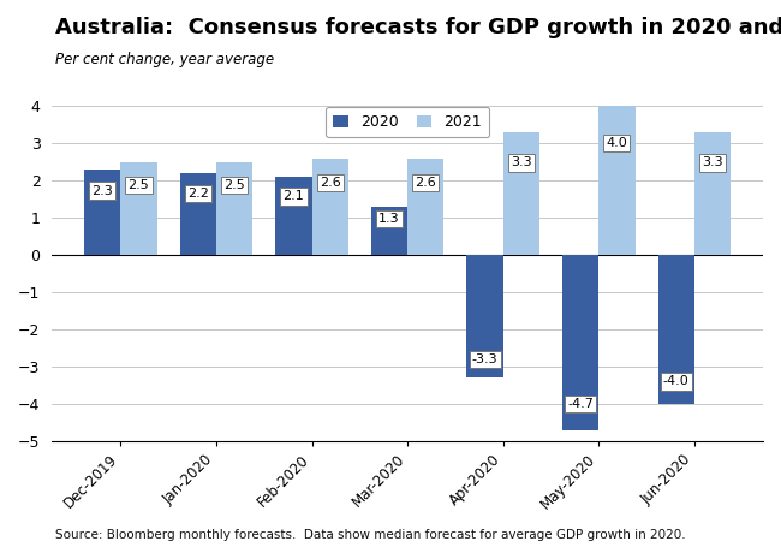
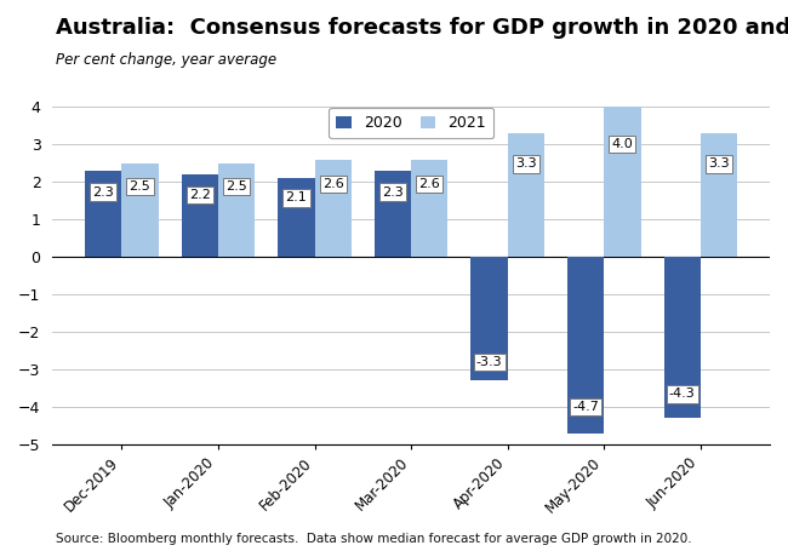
2020/Mar-2020: 1.3 -> 2.3
2020/Jun-2020: -4.0 -> -4.3
